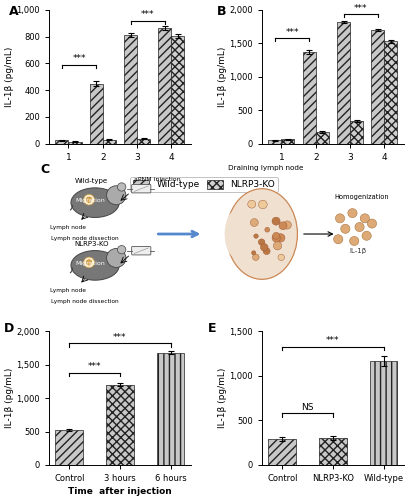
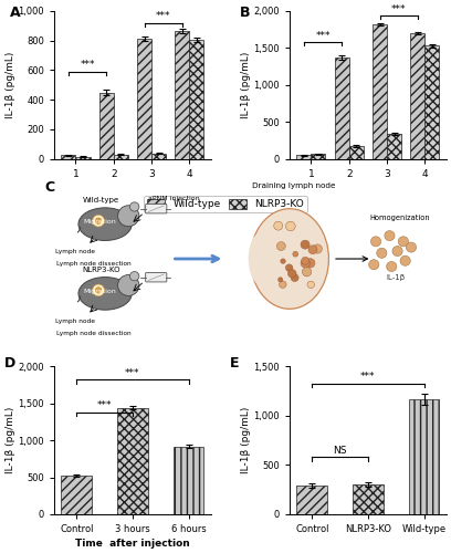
3 hours: 1,200 -> 1,440
6 hours: 1,680 -> 920
